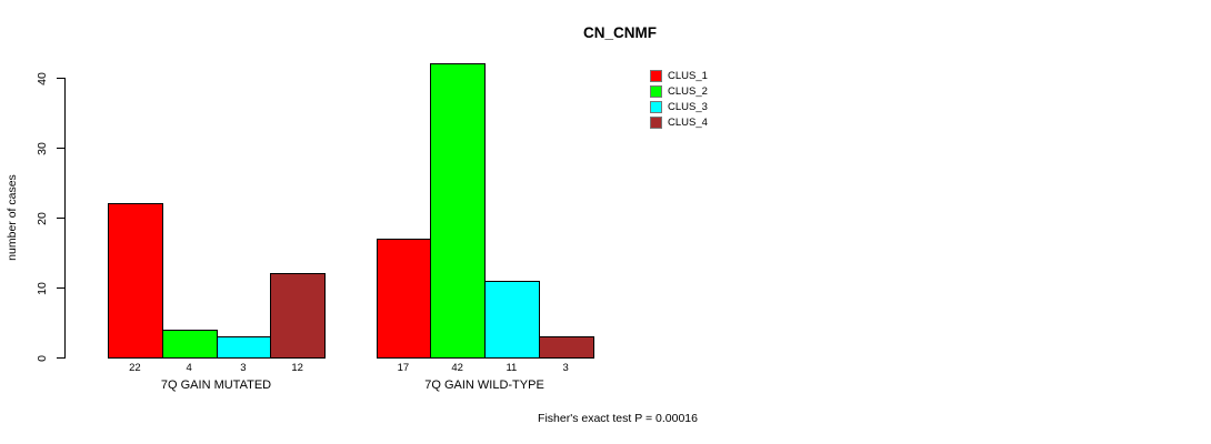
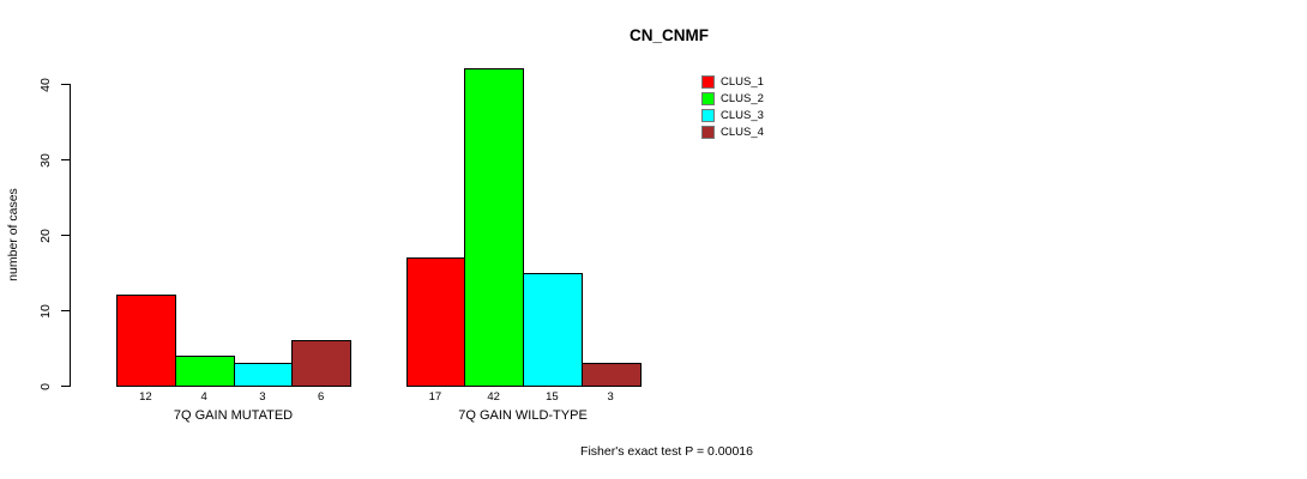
CLUS_1/7Q GAIN MUTATED: 22 -> 12
CLUS_4/7Q GAIN MUTATED: 12 -> 6
CLUS_3/7Q GAIN WILD-TYPE: 11 -> 15
